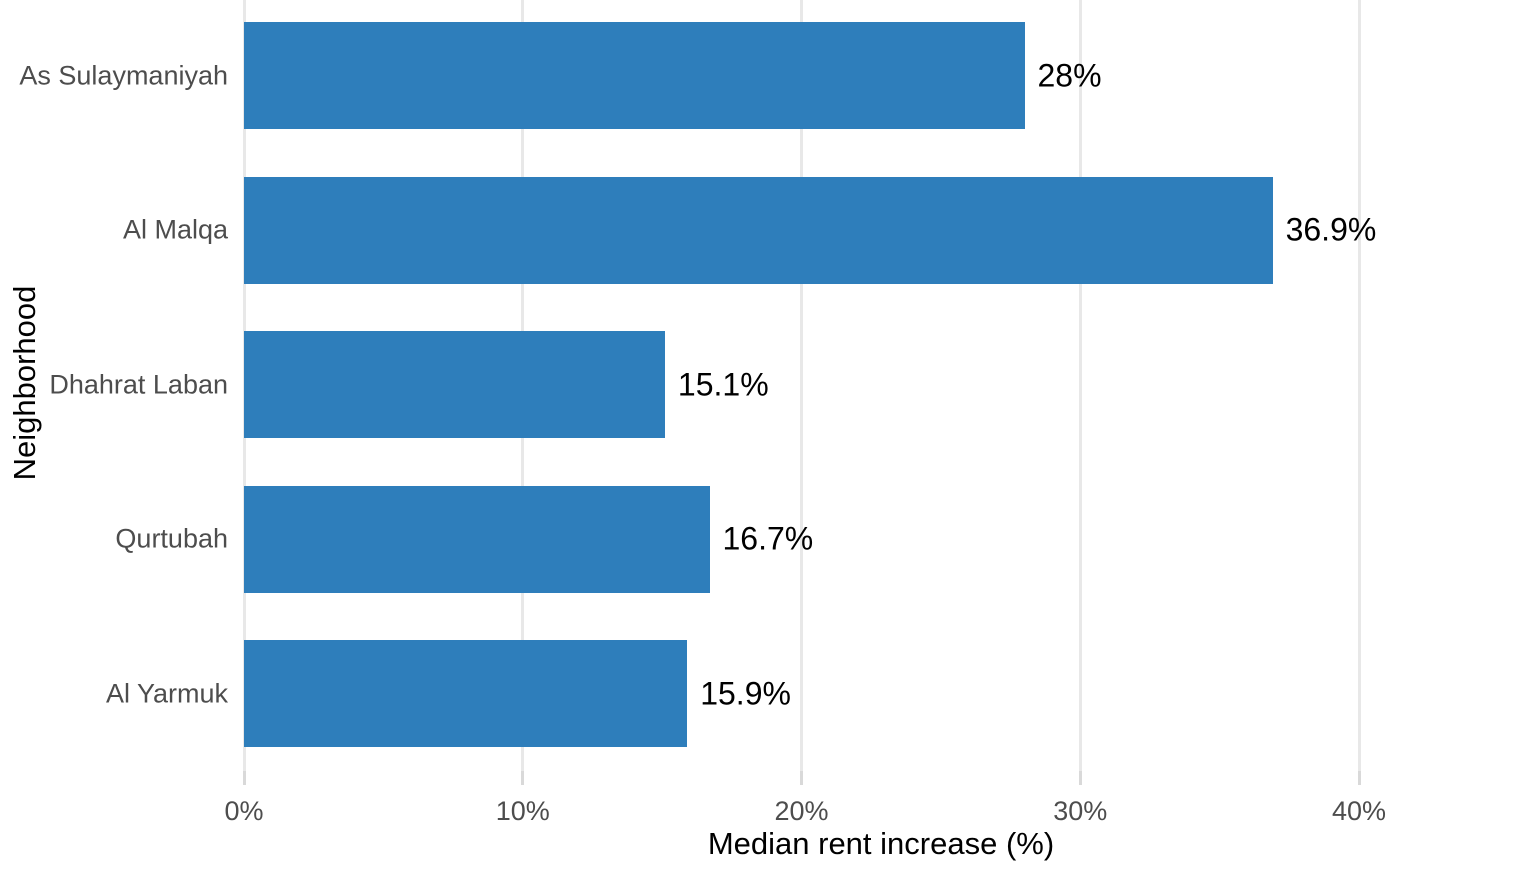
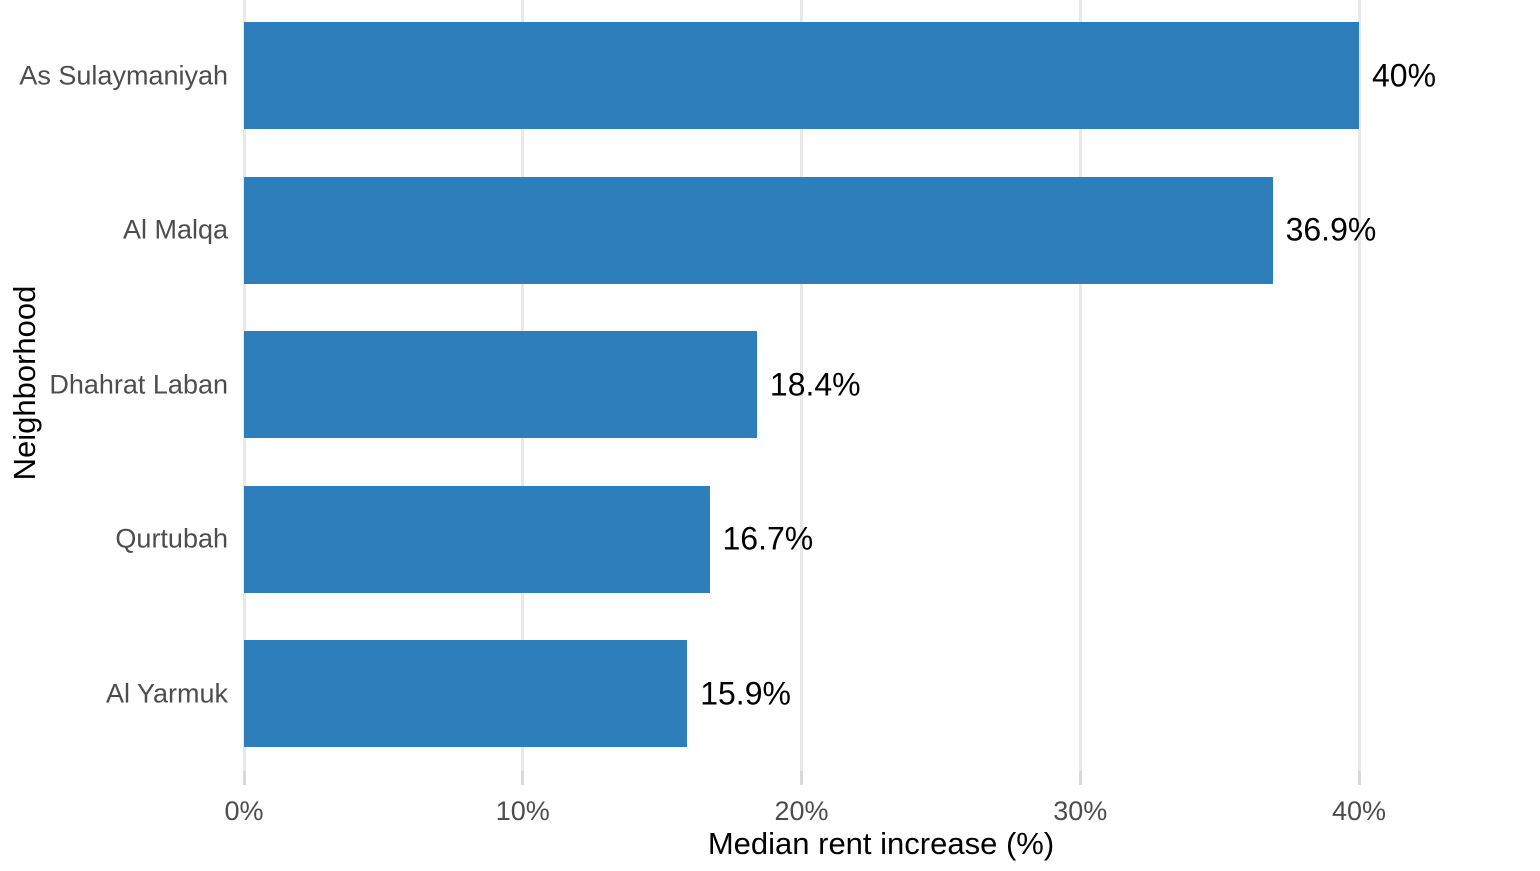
As Sulaymaniyah: 28% -> 40%
Dhahrat Laban: 15.1% -> 18.4%
